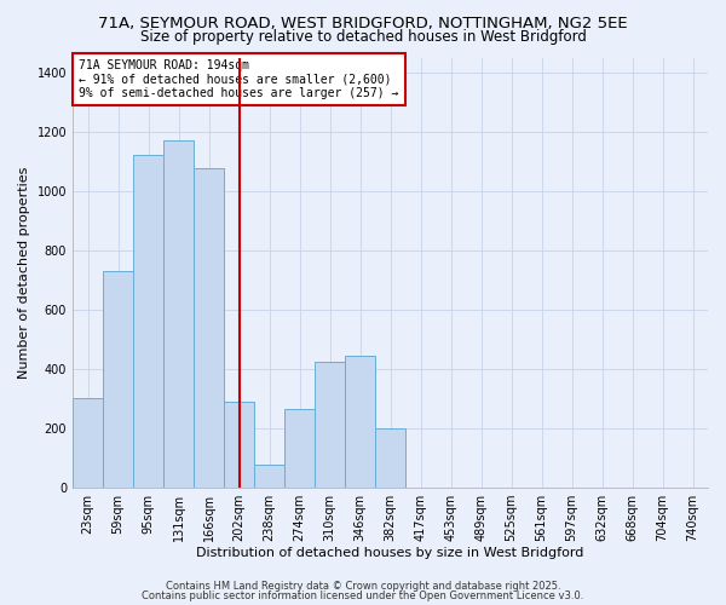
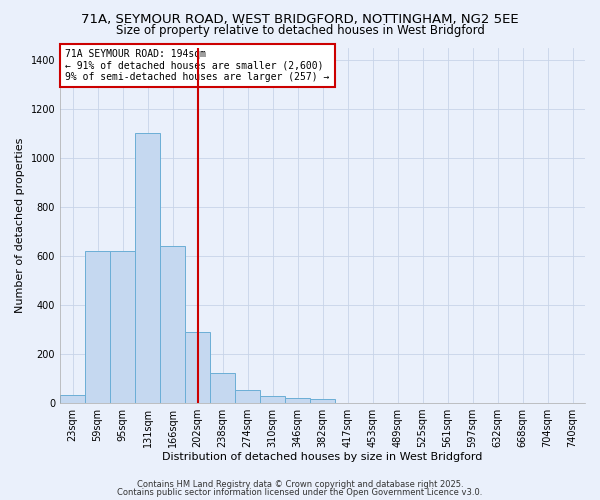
23sqm: 300 -> 30
59sqm: 730 -> 620
95sqm: 1120 -> 620
131sqm: 1170 -> 1100
166sqm: 1075 -> 640
238sqm: 75 -> 120
274sqm: 265 -> 50
310sqm: 425 -> 25
346sqm: 445 -> 20
382sqm: 200 -> 15
